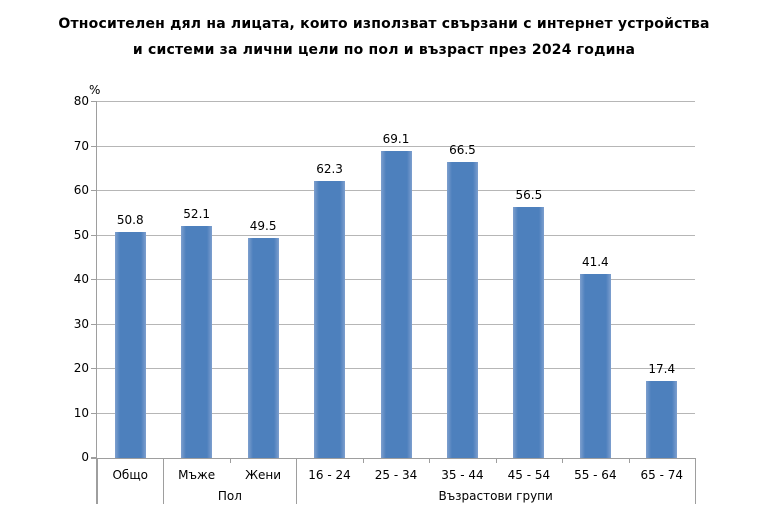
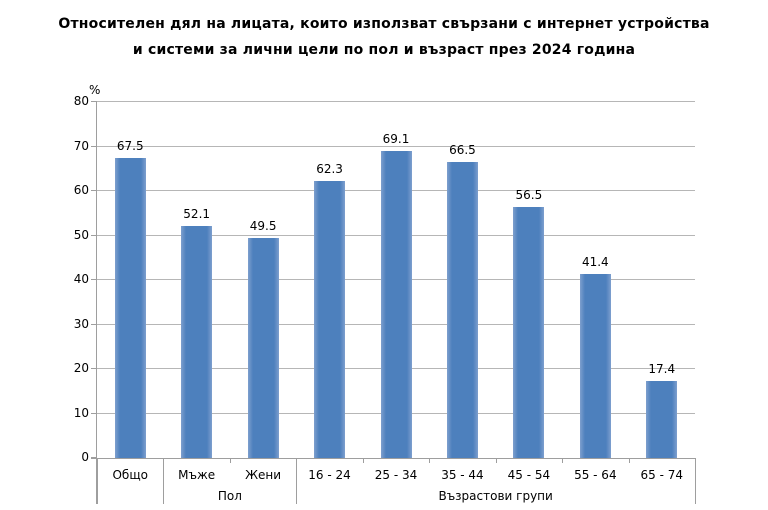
Общо: 50.8 -> 67.5
